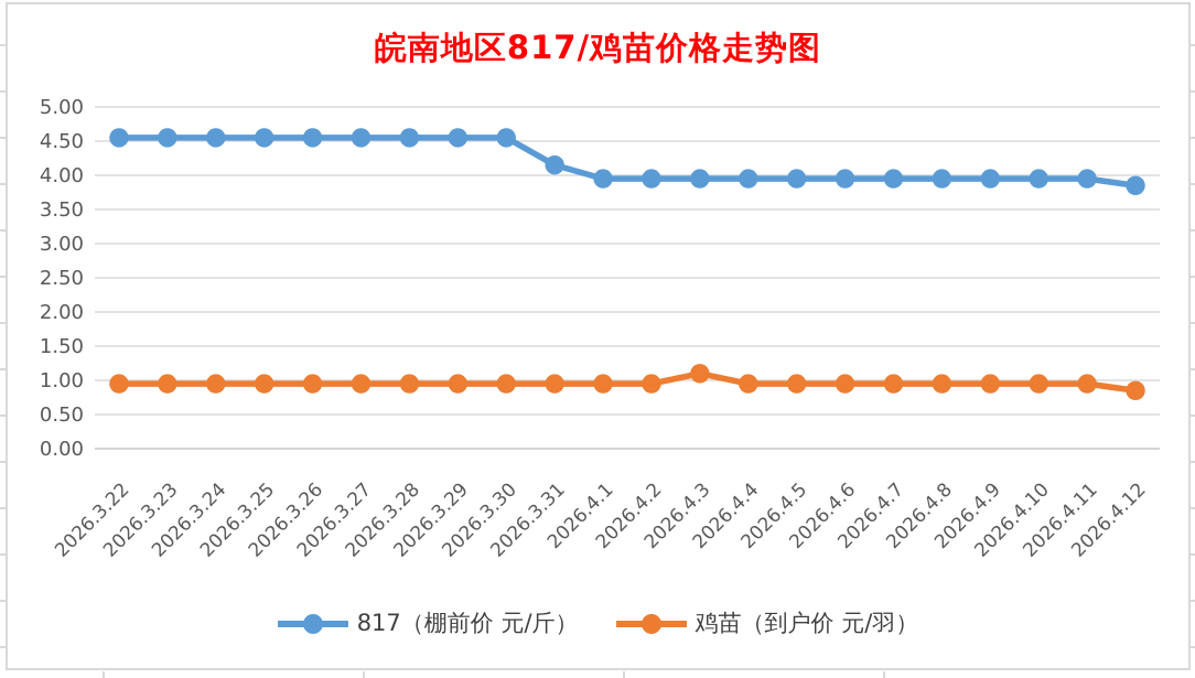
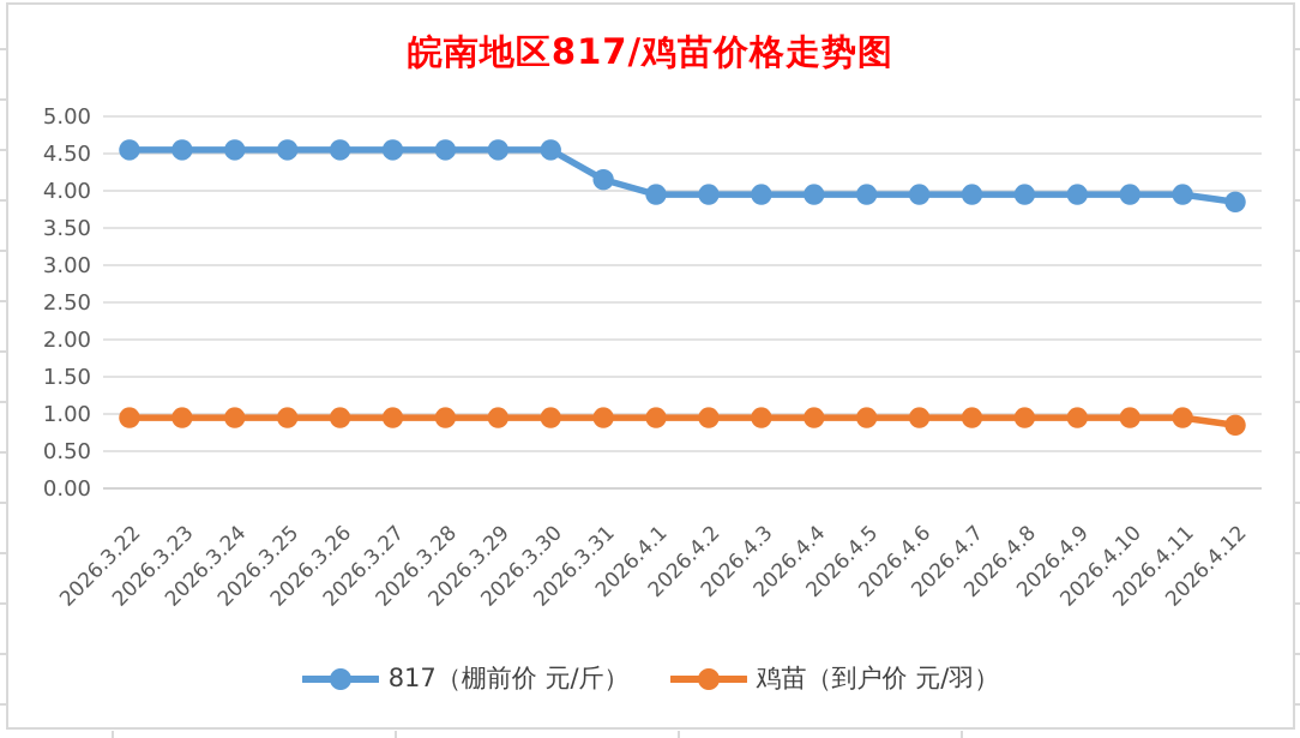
鸡苗（到户价 元/羽）/2026.4.3: 1.1 -> 0.9
